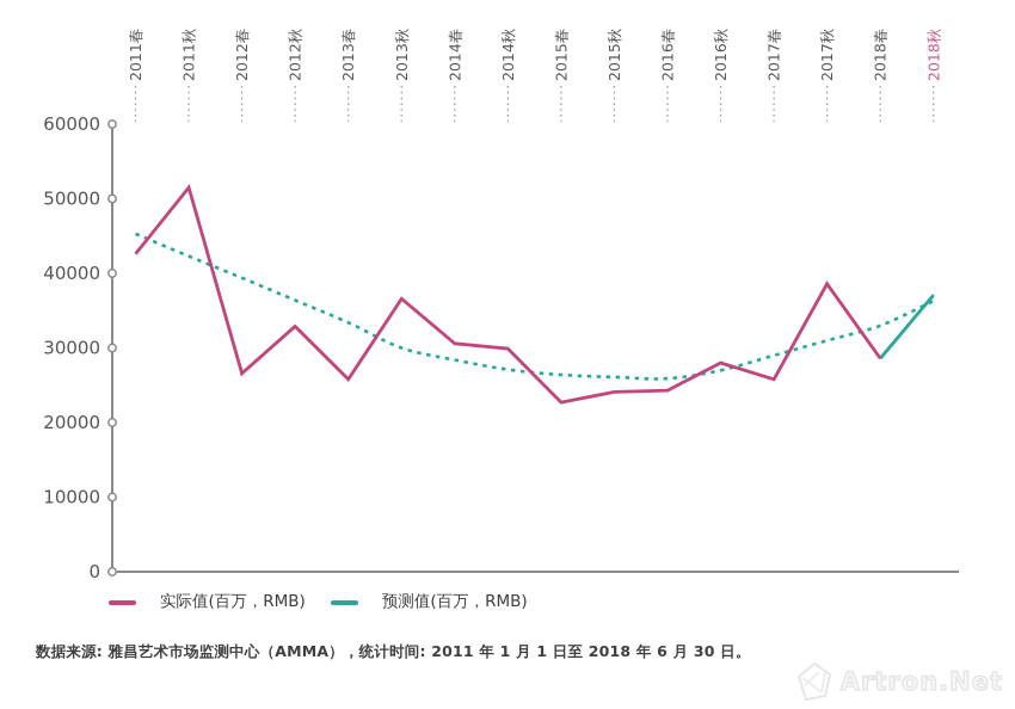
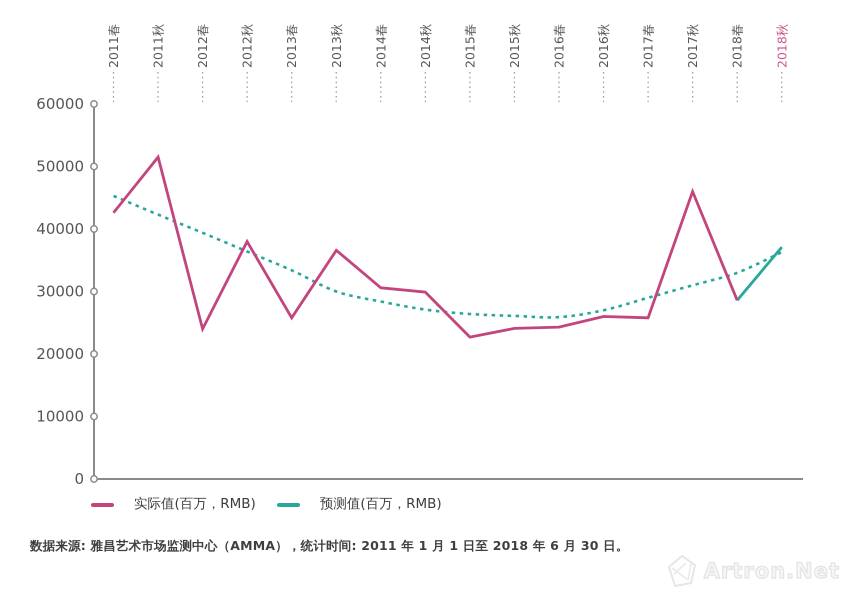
实际值(百万，RMB)/2012春: 27000 -> 24000
实际值(百万，RMB)/2012秋: 33000 -> 38000
实际值(百万，RMB)/2016秋: 28000 -> 26000
实际值(百万，RMB)/2017秋: 39000 -> 46000
